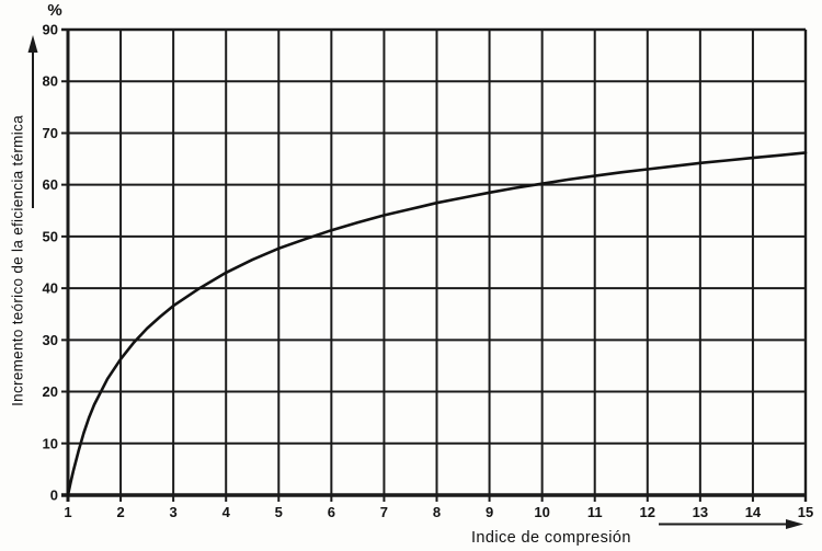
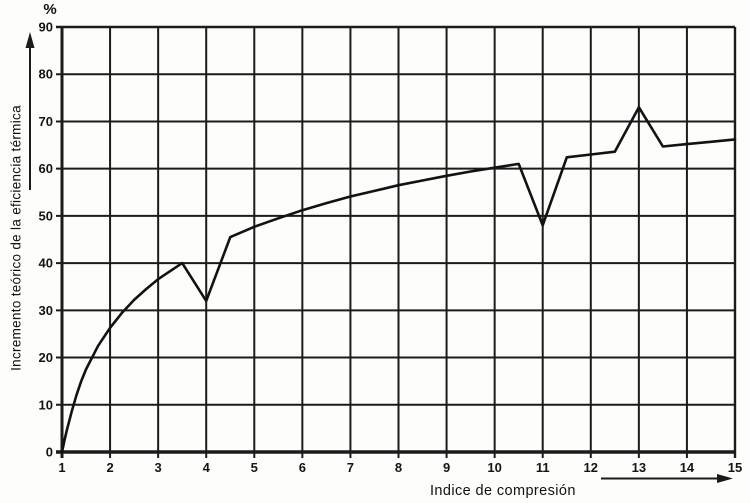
4: 43 -> 32
11: 62 -> 48
13: 64 -> 73
